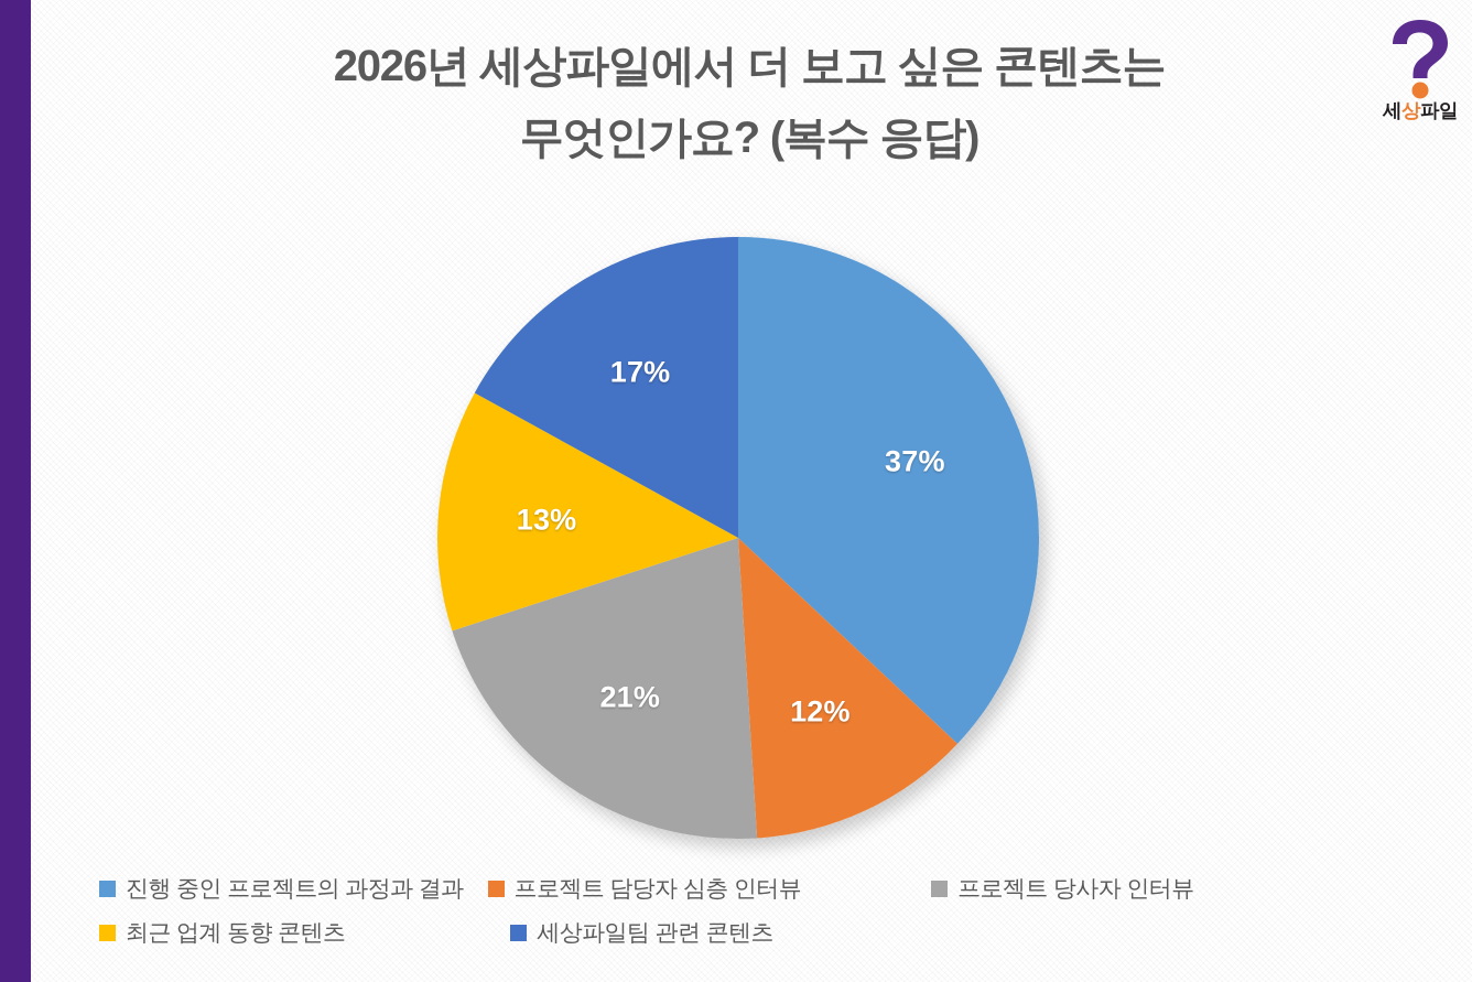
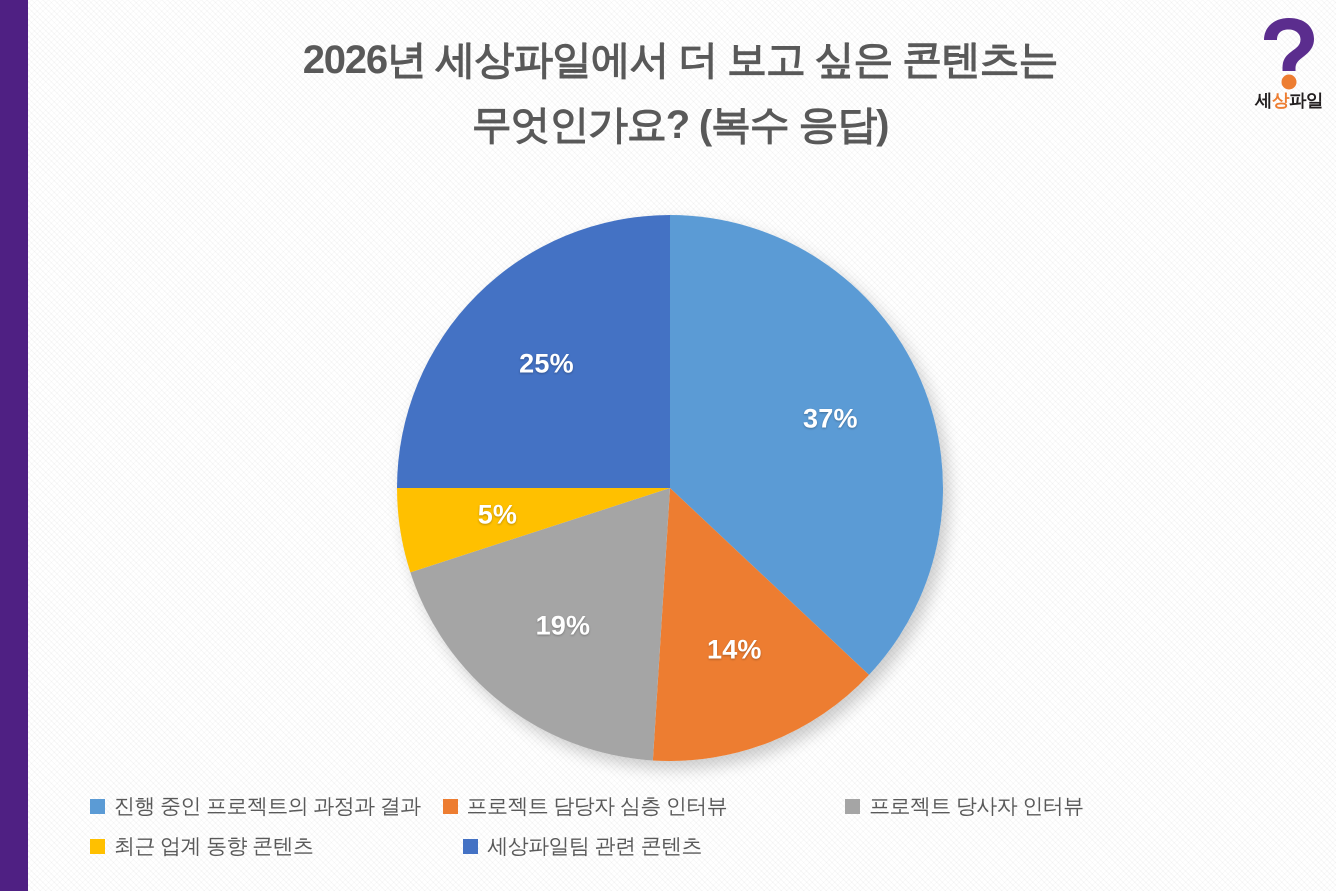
프로젝트 담당자 심층 인터뷰: 12% -> 14%
프로젝트 당사자 인터뷰: 21% -> 19%
최근 업계 동향 콘텐츠: 13% -> 5%
세상파일팀 관련 콘텐츠: 17% -> 25%
